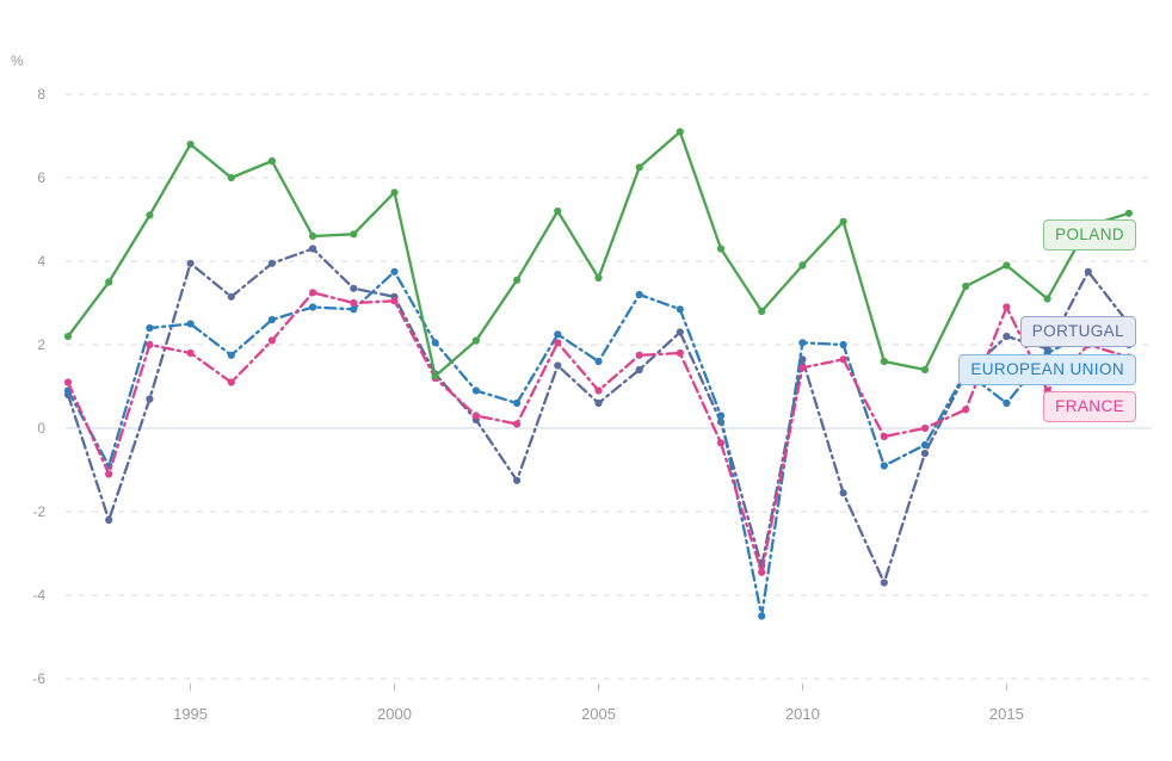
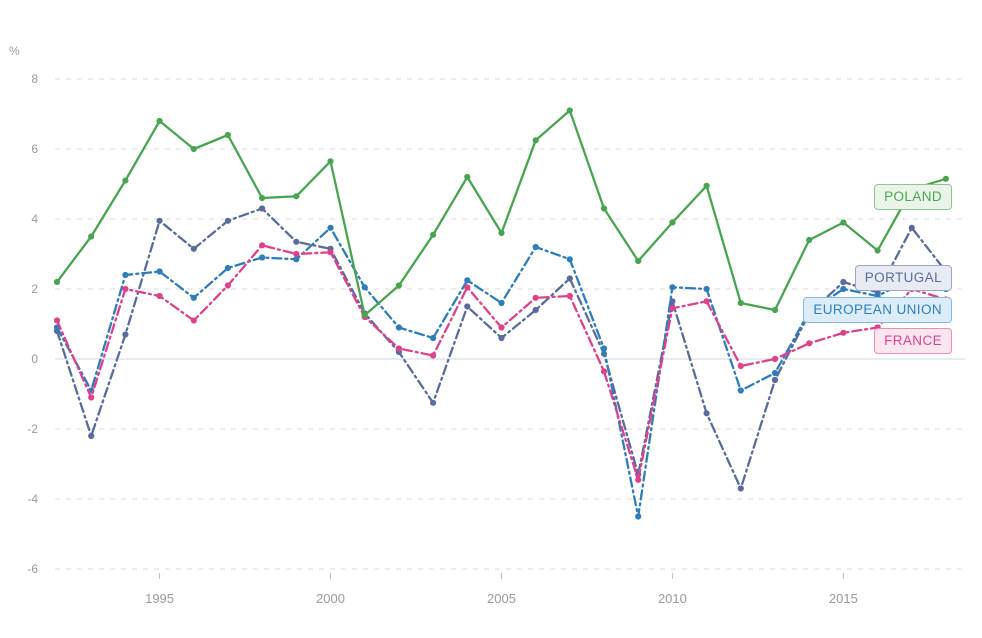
EUROPEAN UNION/2015: 0.6 -> 2.0
FRANCE/2015: 2.9 -> 0.8
